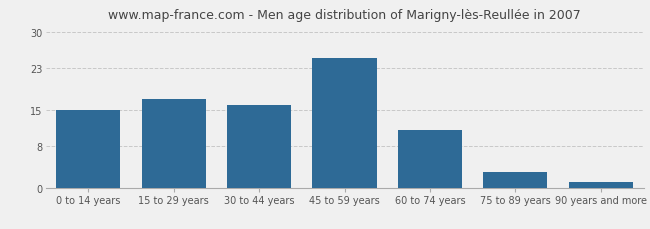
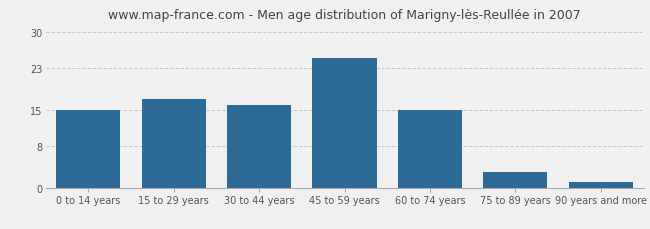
60 to 74 years: 11 -> 15
